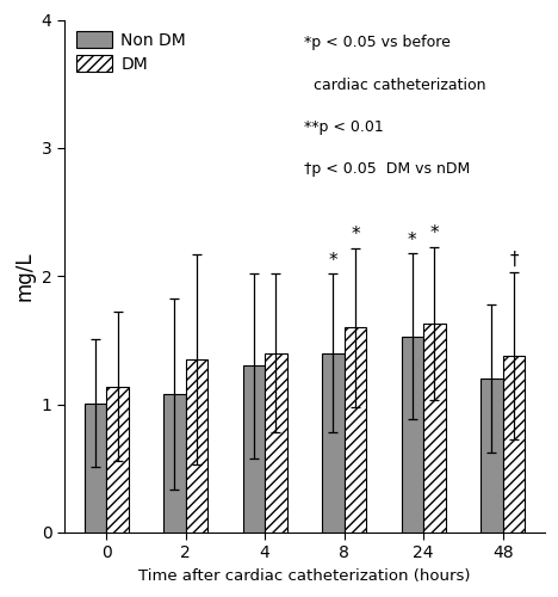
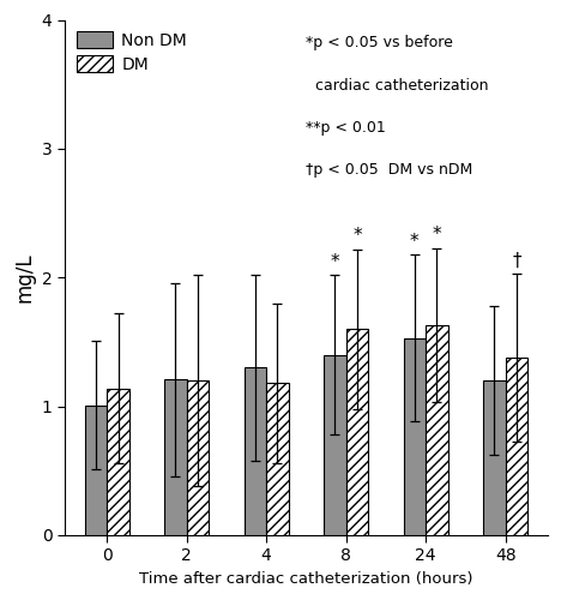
Non DM/2: 1.08 -> 1.21
DM/2: 1.35 -> 1.20
DM/4: 1.40 -> 1.18
